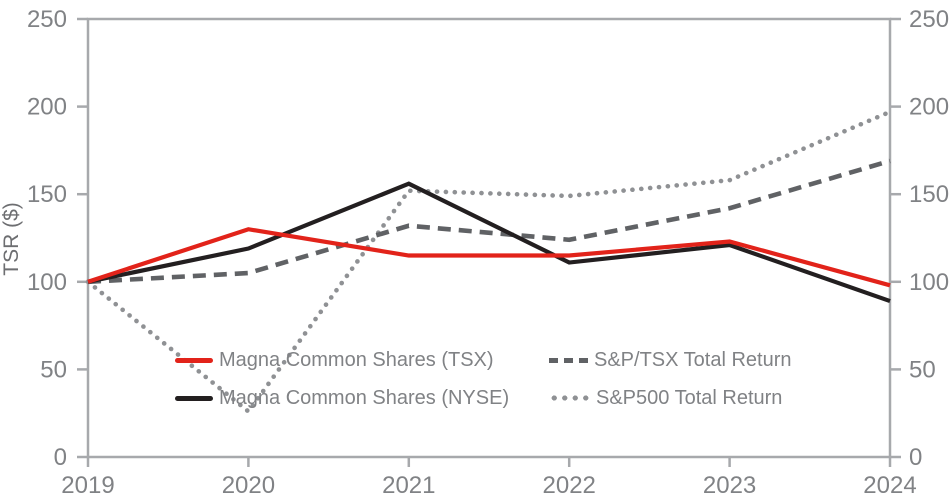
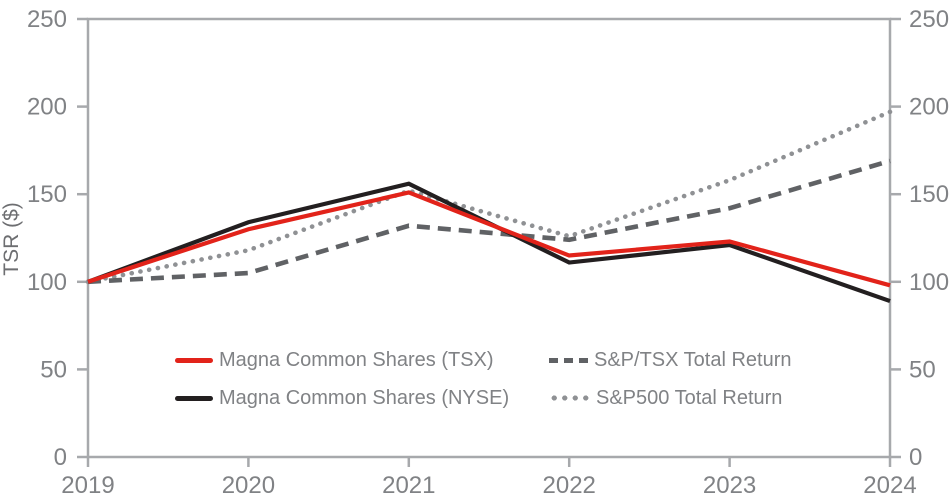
Magna Common Shares (NYSE)/2020: 119 -> 134
S&P500 Total Return/2020: 26 -> 118
Magna Common Shares (TSX)/2021: 115 -> 151
S&P500 Total Return/2022: 149 -> 126
